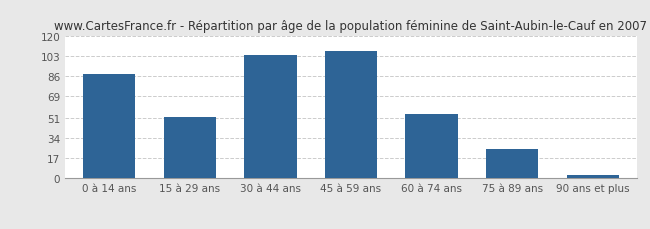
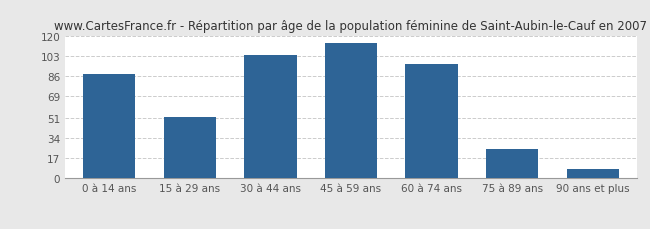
45 à 59 ans: 107 -> 114
60 à 74 ans: 54 -> 96
90 ans et plus: 3 -> 8
